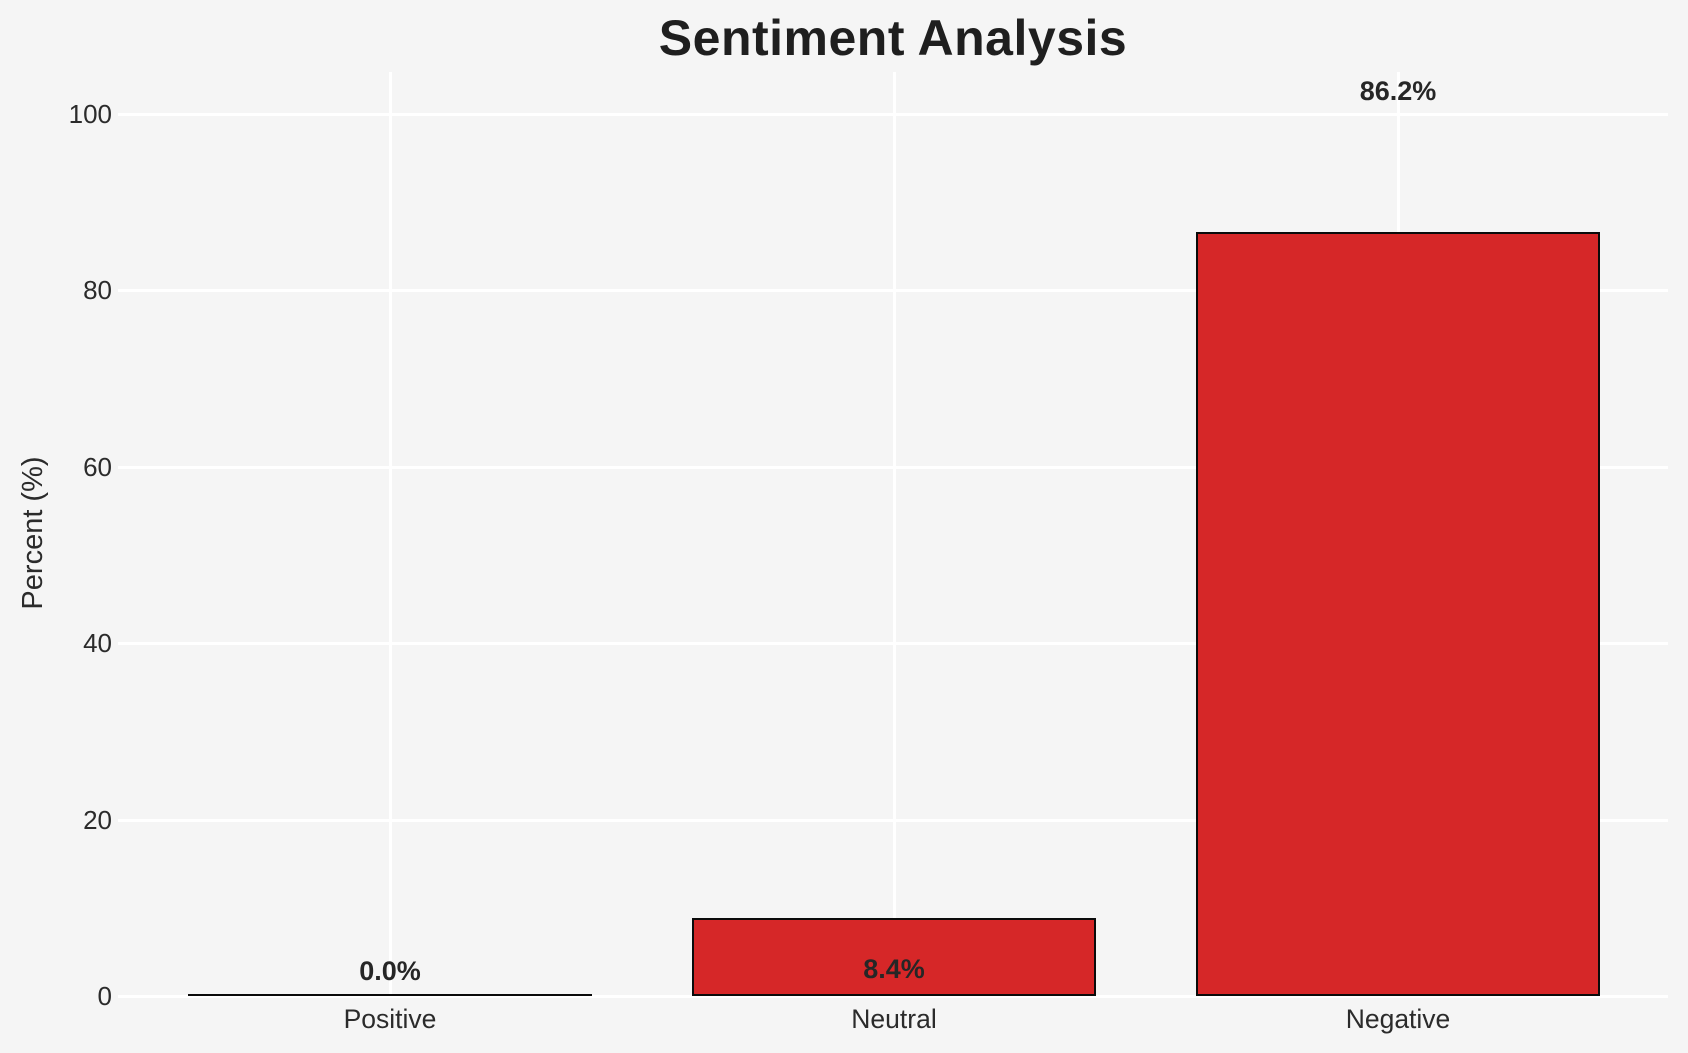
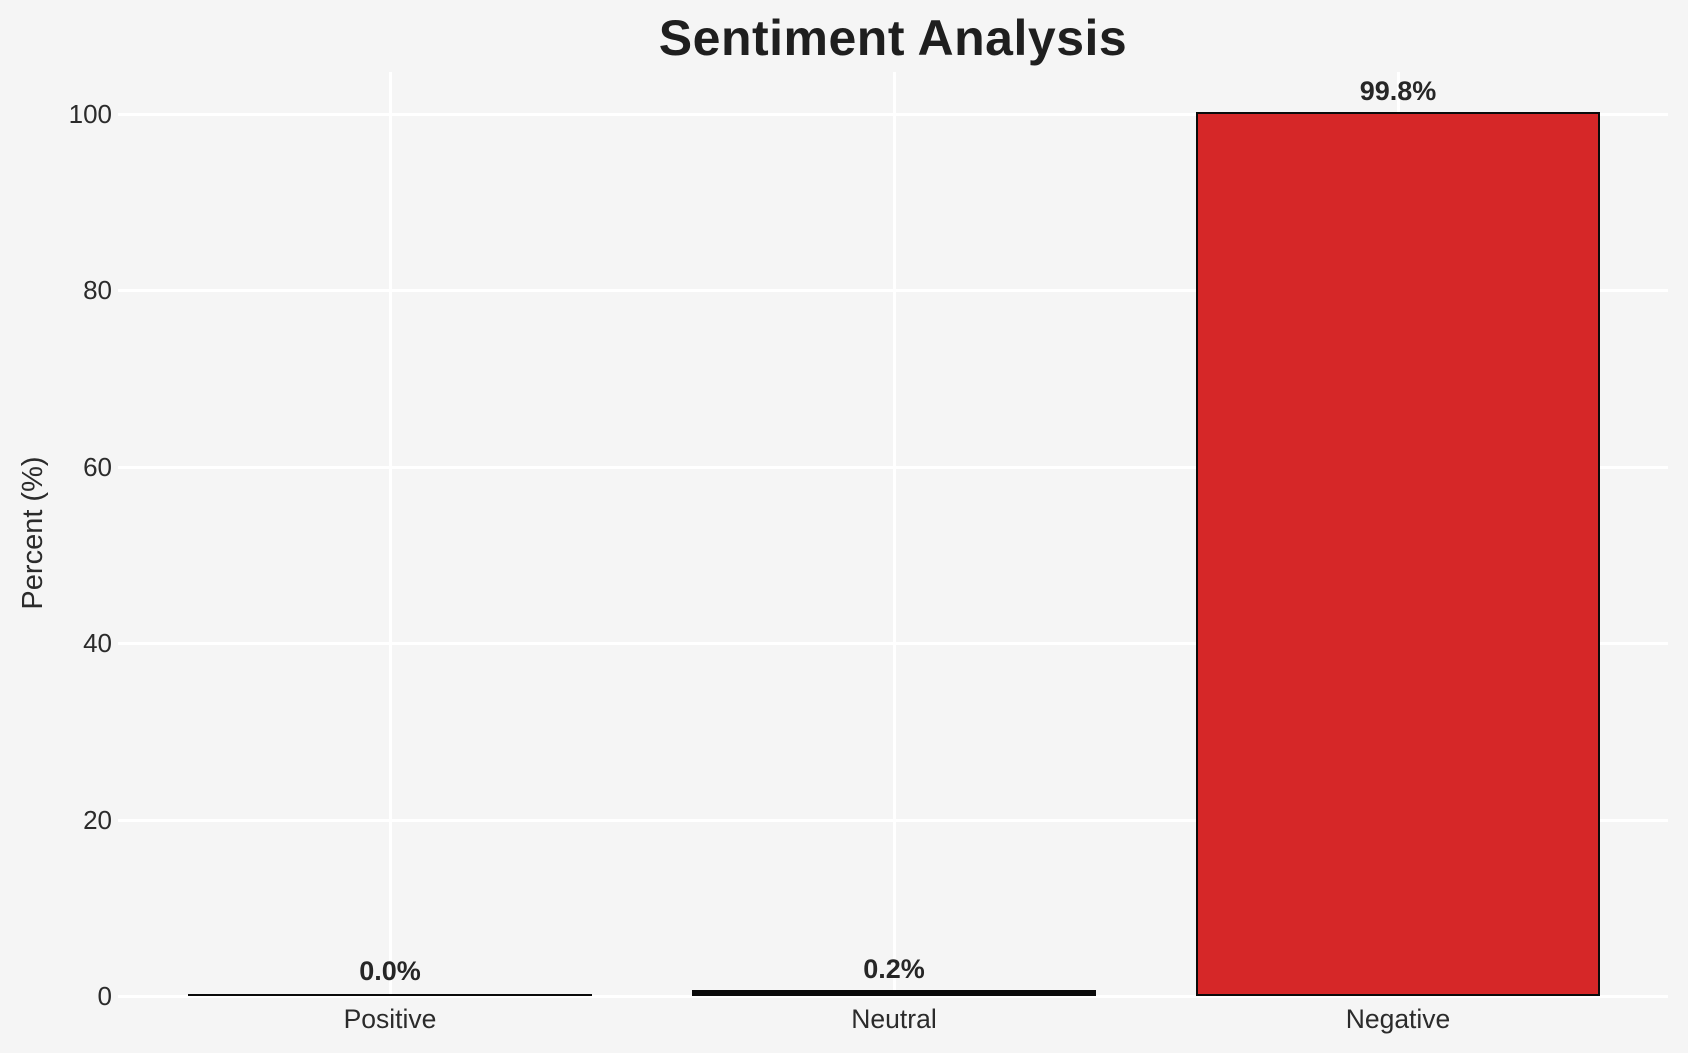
Neutral: 8.4% -> 0.2%
Negative: 86.2% -> 99.8%
